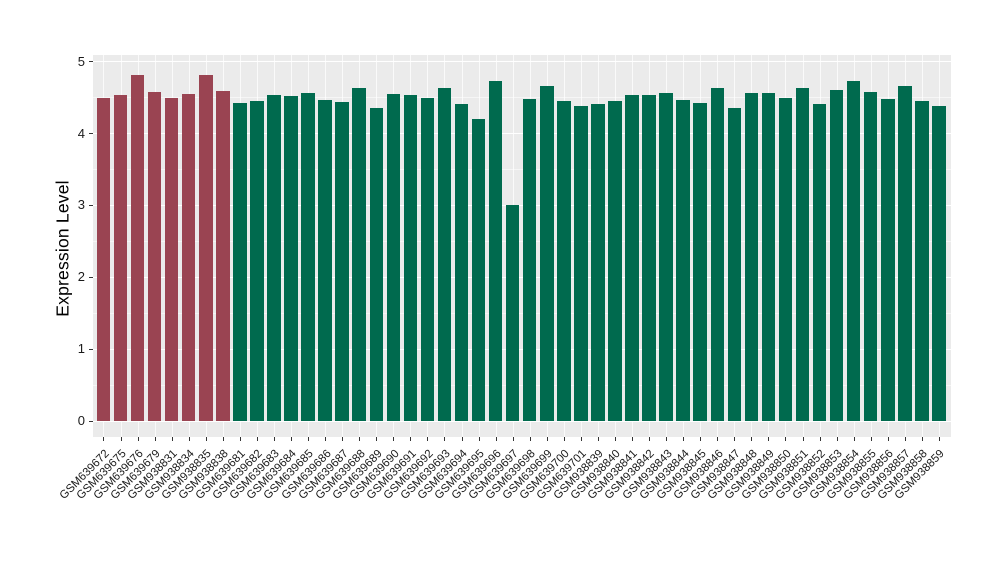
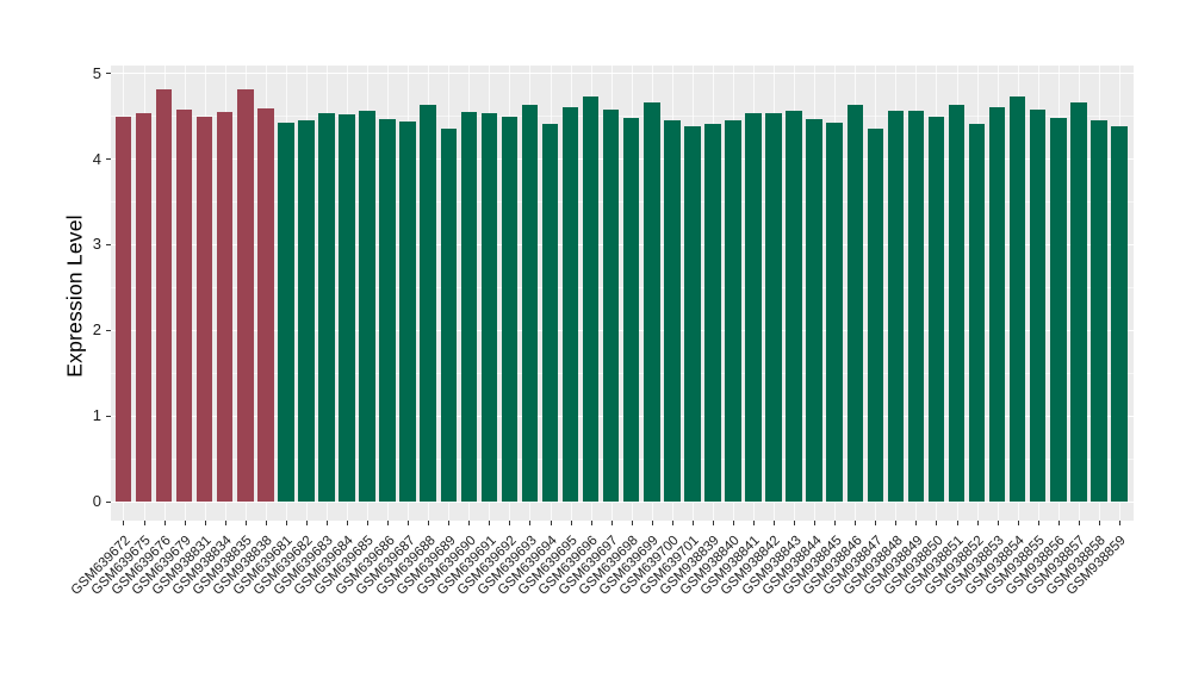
GSM639695: 4.2 -> 4.6
GSM639697: 3.0 -> 4.6
